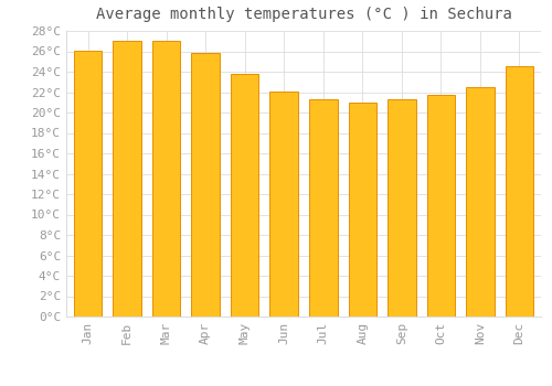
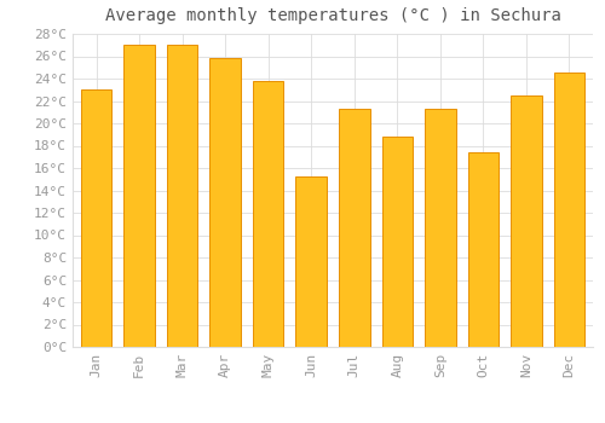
Jan: 26.1°C -> 23.0°C
Jun: 22.1°C -> 15.2°C
Aug: 21.0°C -> 18.8°C
Oct: 21.7°C -> 17.4°C
